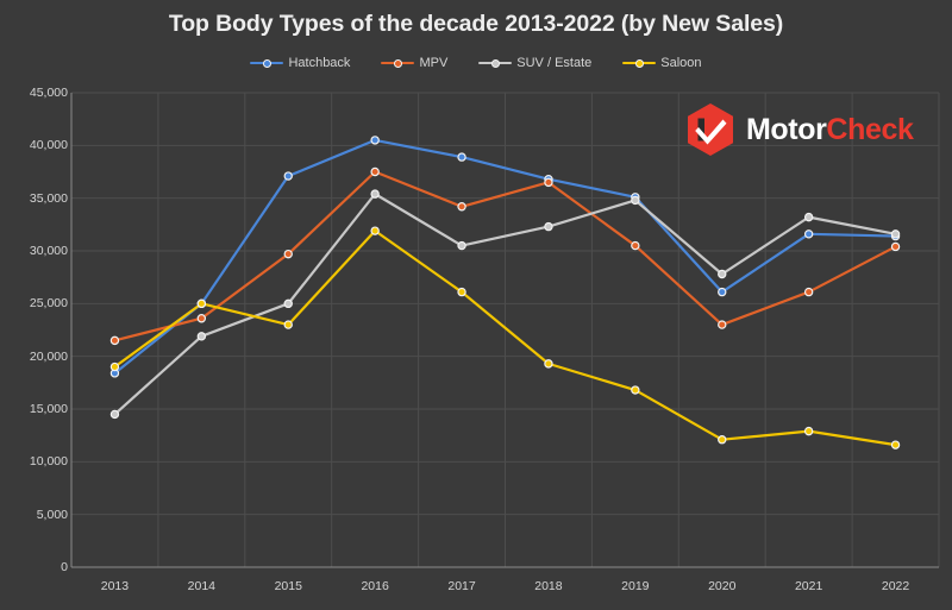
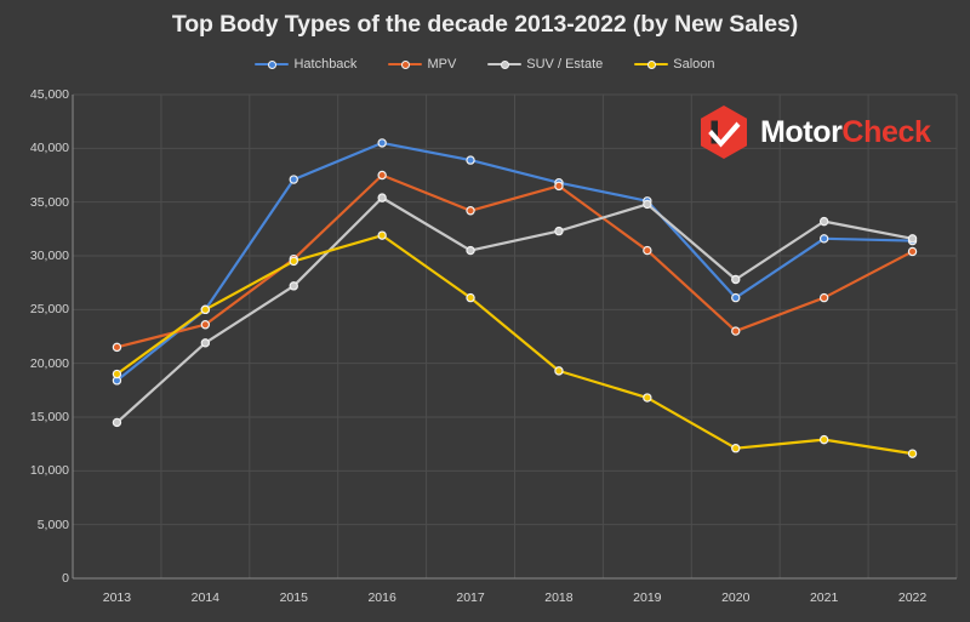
SUV / Estate/2015: 25000 -> 27000
Saloon/2015: 23000 -> 30000
